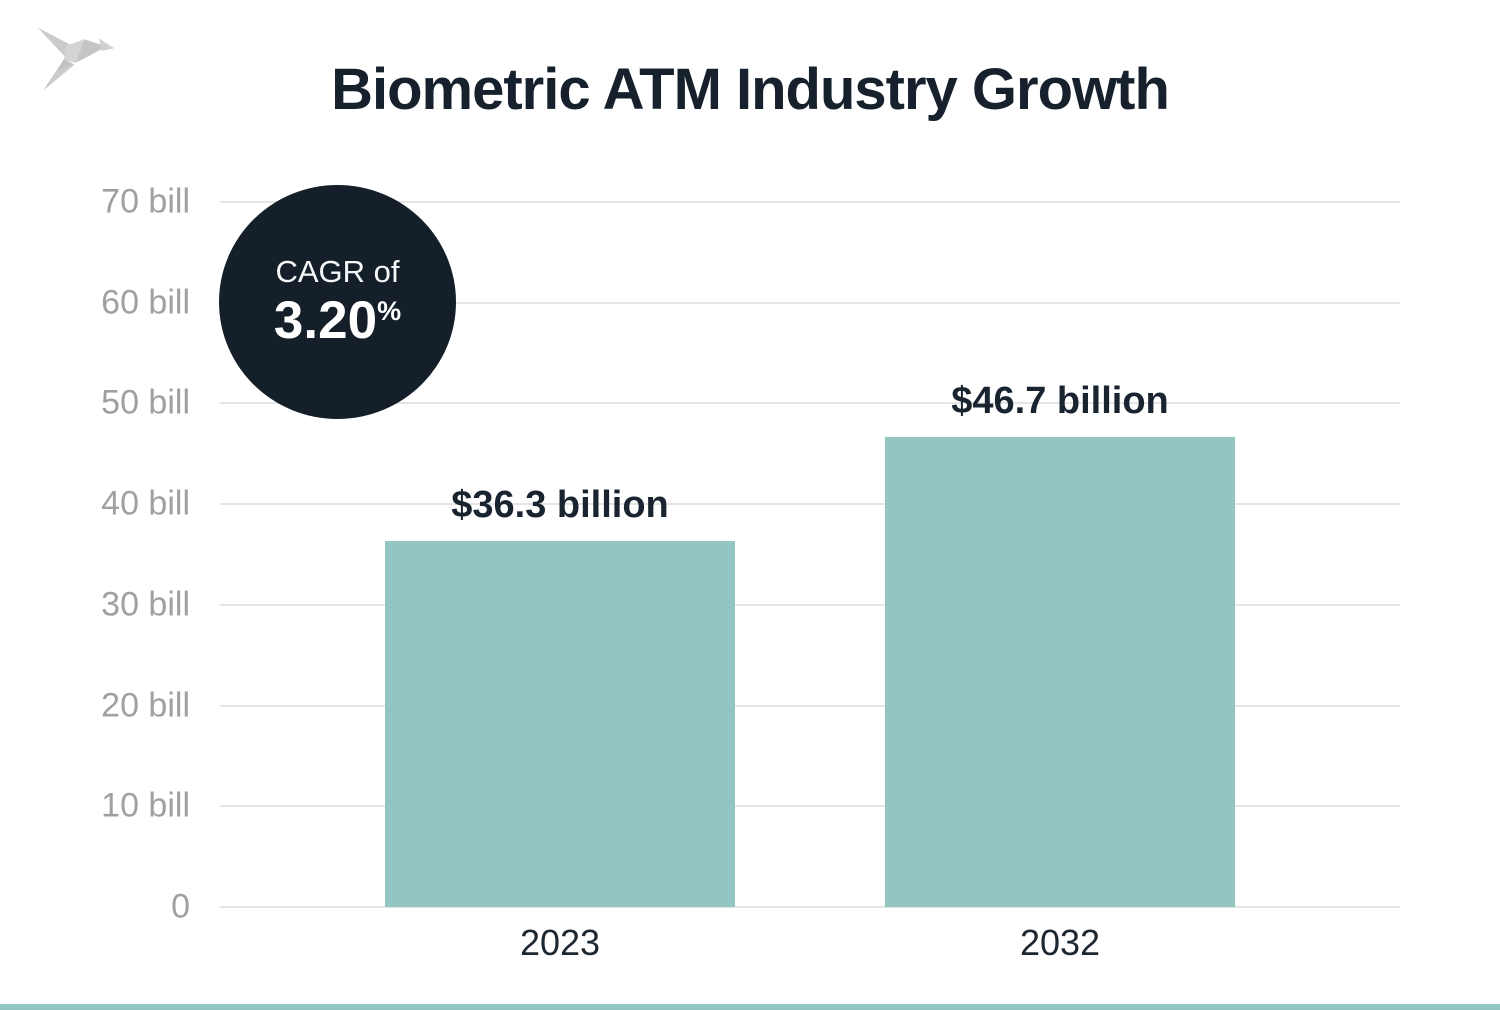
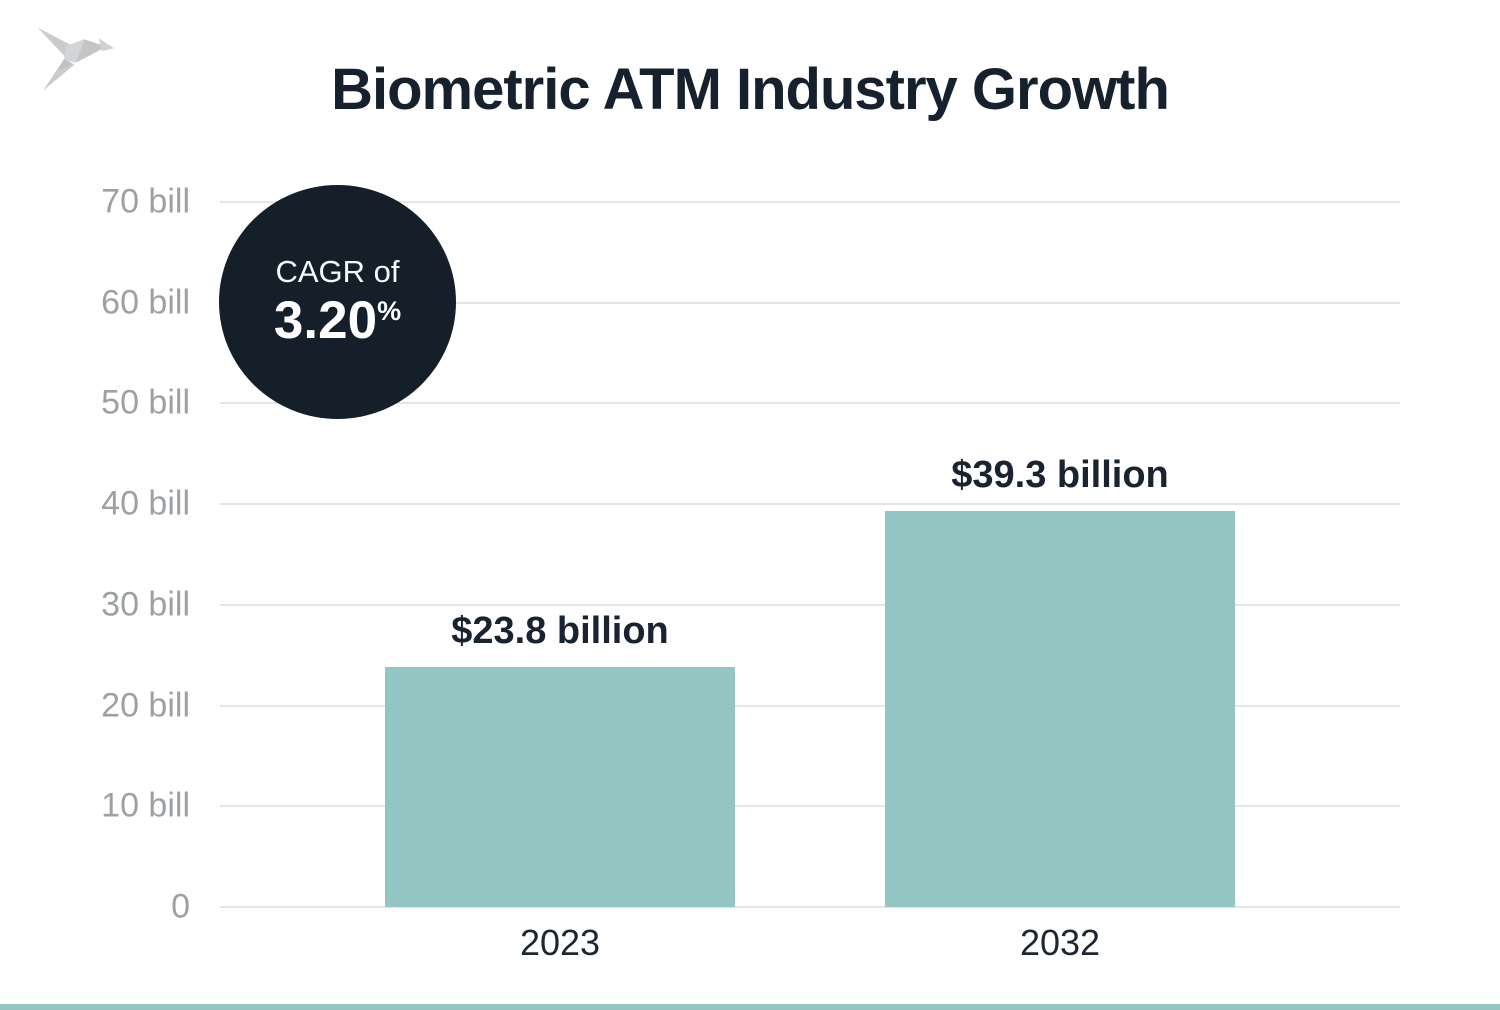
2023: $36.3 -> $23.8
2032: $46.7 -> $39.3
